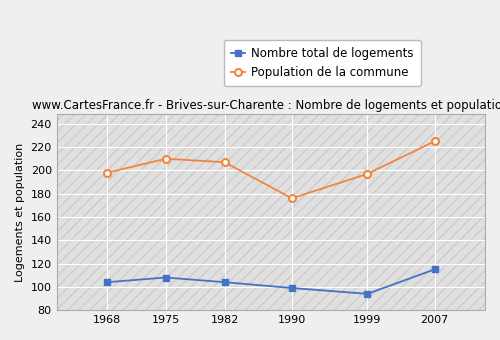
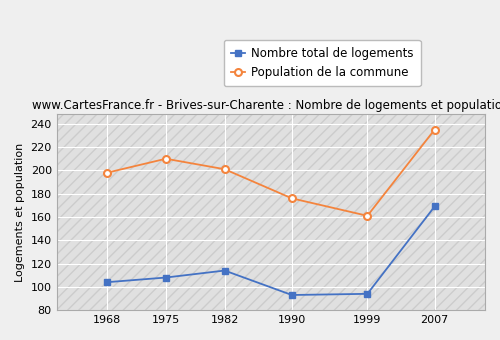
Nombre total de logements/1982: 104 -> 114
Population de la commune/1982: 207 -> 201
Nombre total de logements/1990: 99 -> 93
Population de la commune/1999: 197 -> 161
Nombre total de logements/2007: 115 -> 169
Population de la commune/2007: 225 -> 235
